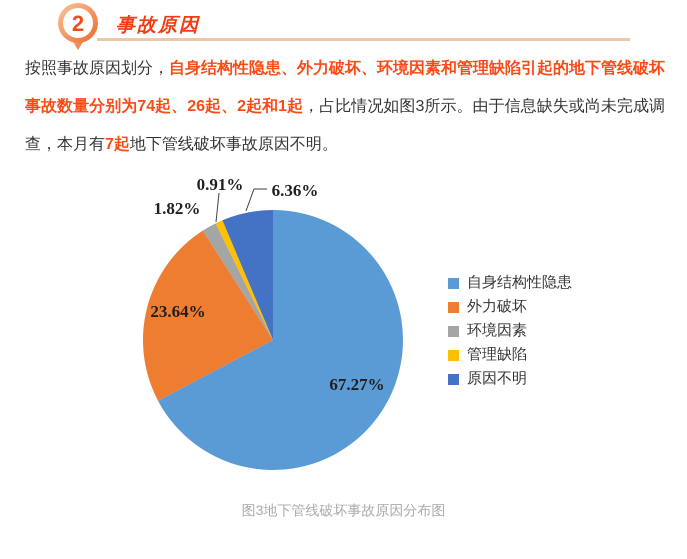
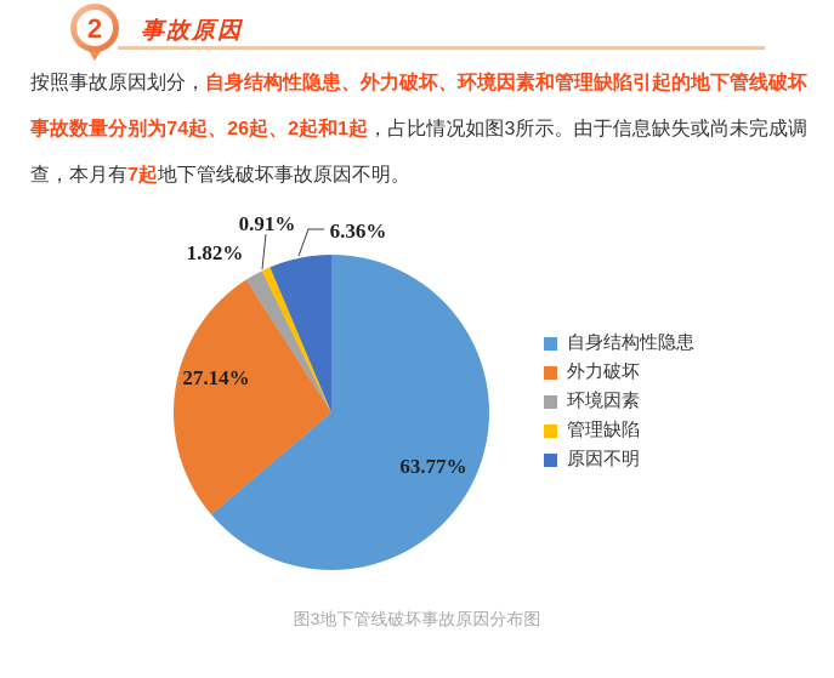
自身结构性隐患: 67.27% -> 63.77%
外力破坏: 23.64% -> 27.14%
